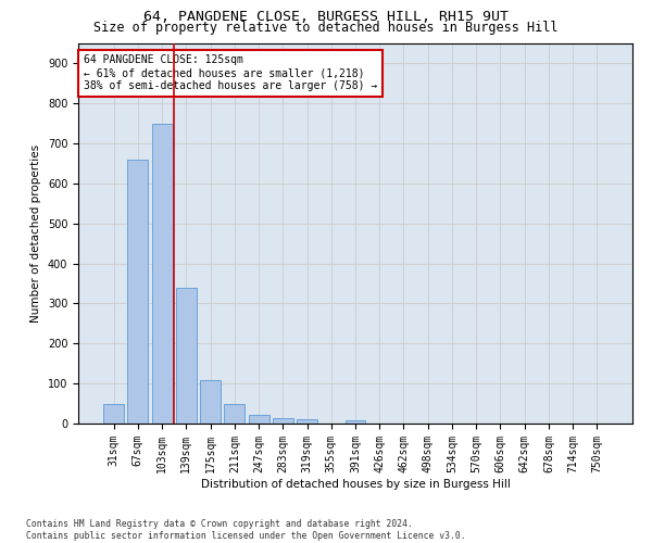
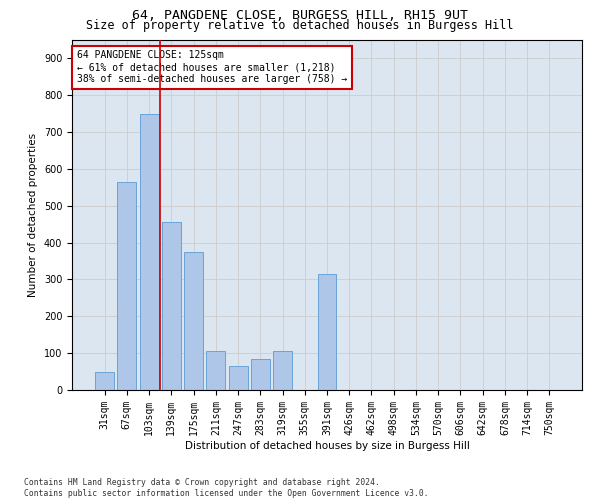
67sqm: 660 -> 565
139sqm: 340 -> 455
175sqm: 108 -> 375
211sqm: 50 -> 105
247sqm: 22 -> 65
283sqm: 14 -> 85
319sqm: 10 -> 105
391sqm: 8 -> 315
